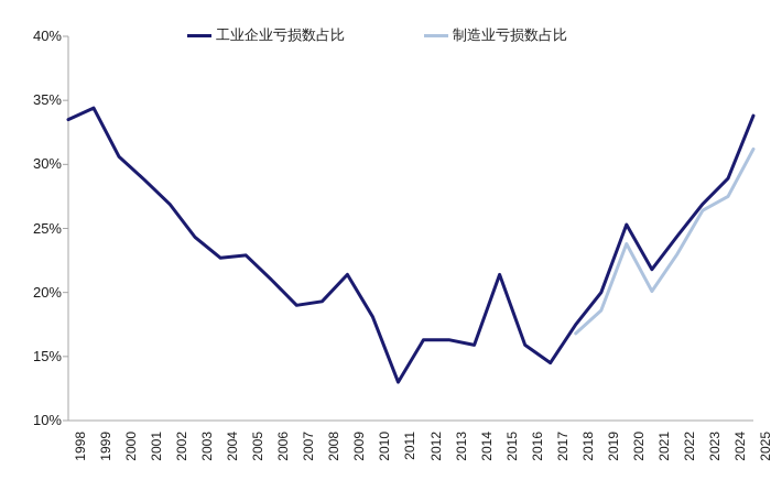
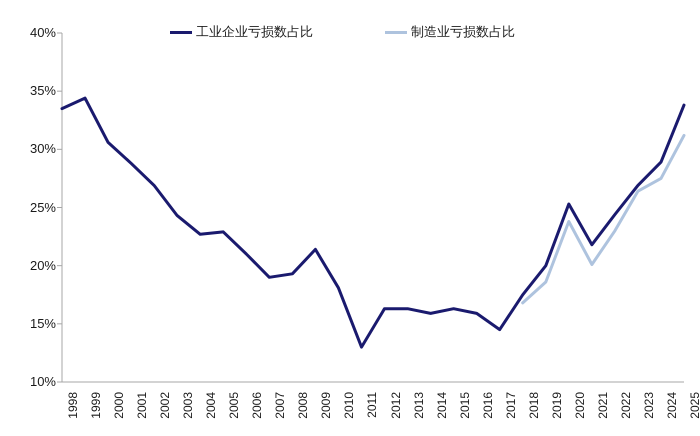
工业企业亏损数占比/2015: 21.4% -> 16.3%
